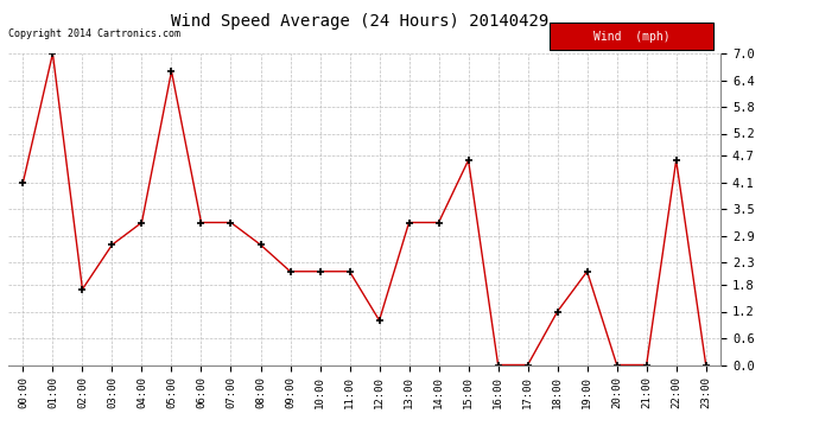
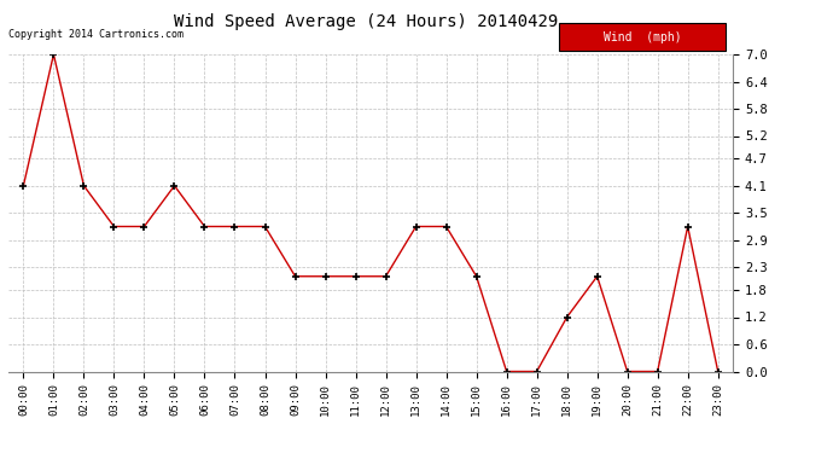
02:00: 1.7 -> 4.1
03:00: 2.7 -> 3.2
05:00: 6.6 -> 4.1
08:00: 2.7 -> 3.2
12:00: 1.0 -> 2.1
15:00: 4.6 -> 2.1
22:00: 4.6 -> 3.2
